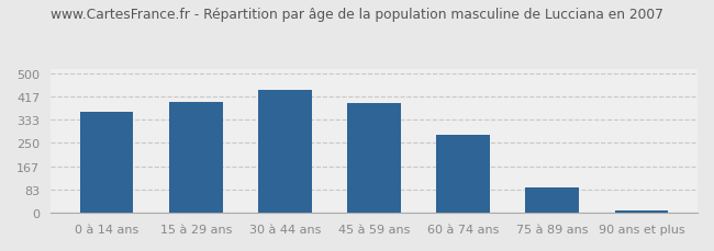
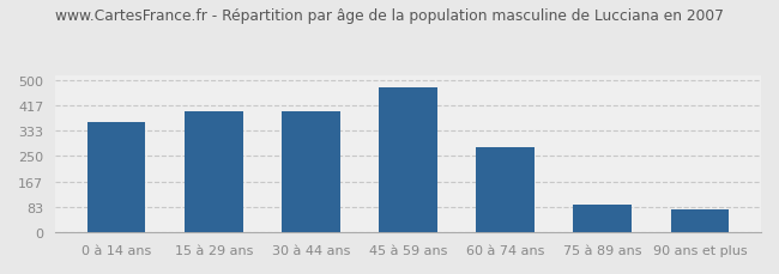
30 à 44 ans: 440 -> 395
45 à 59 ans: 393 -> 475
90 ans et plus: 8 -> 75
